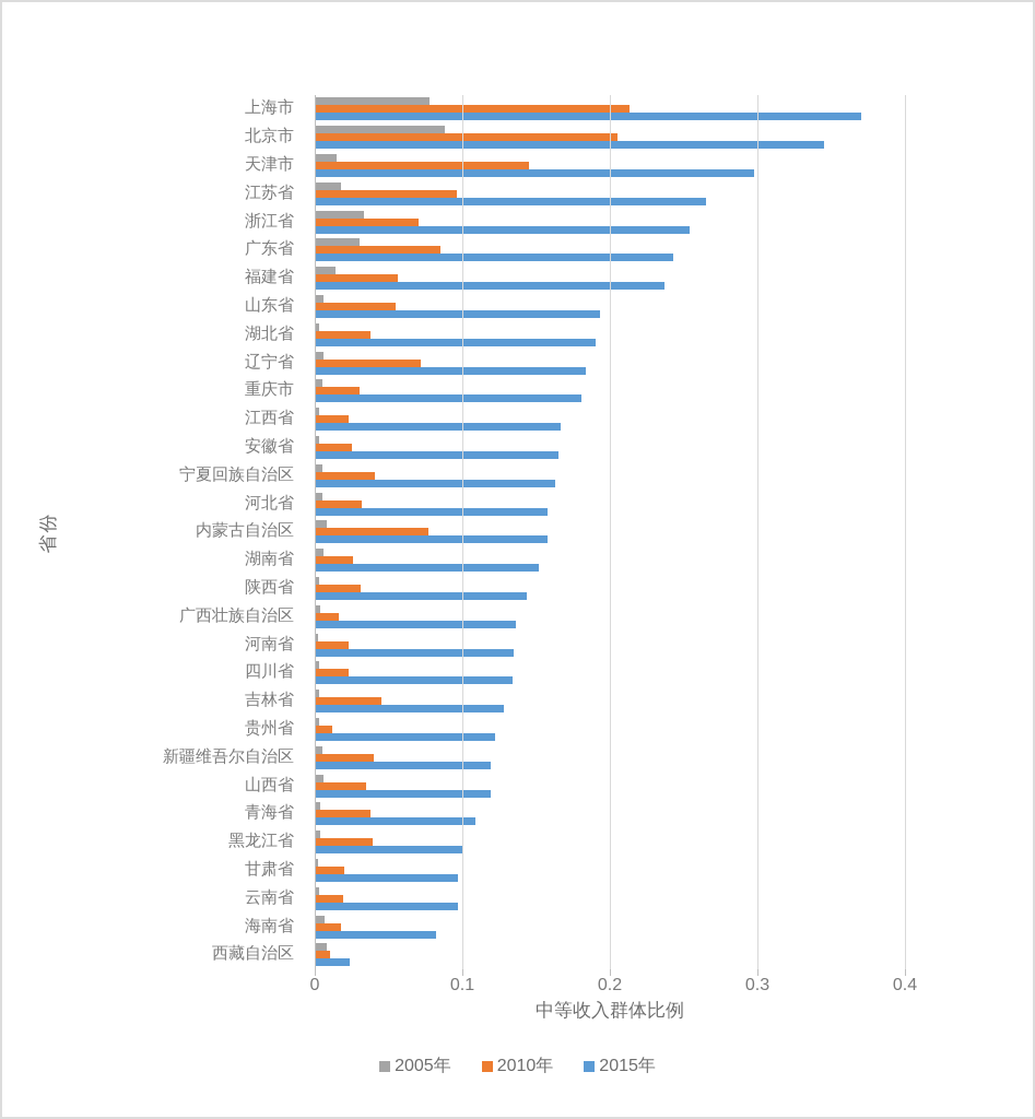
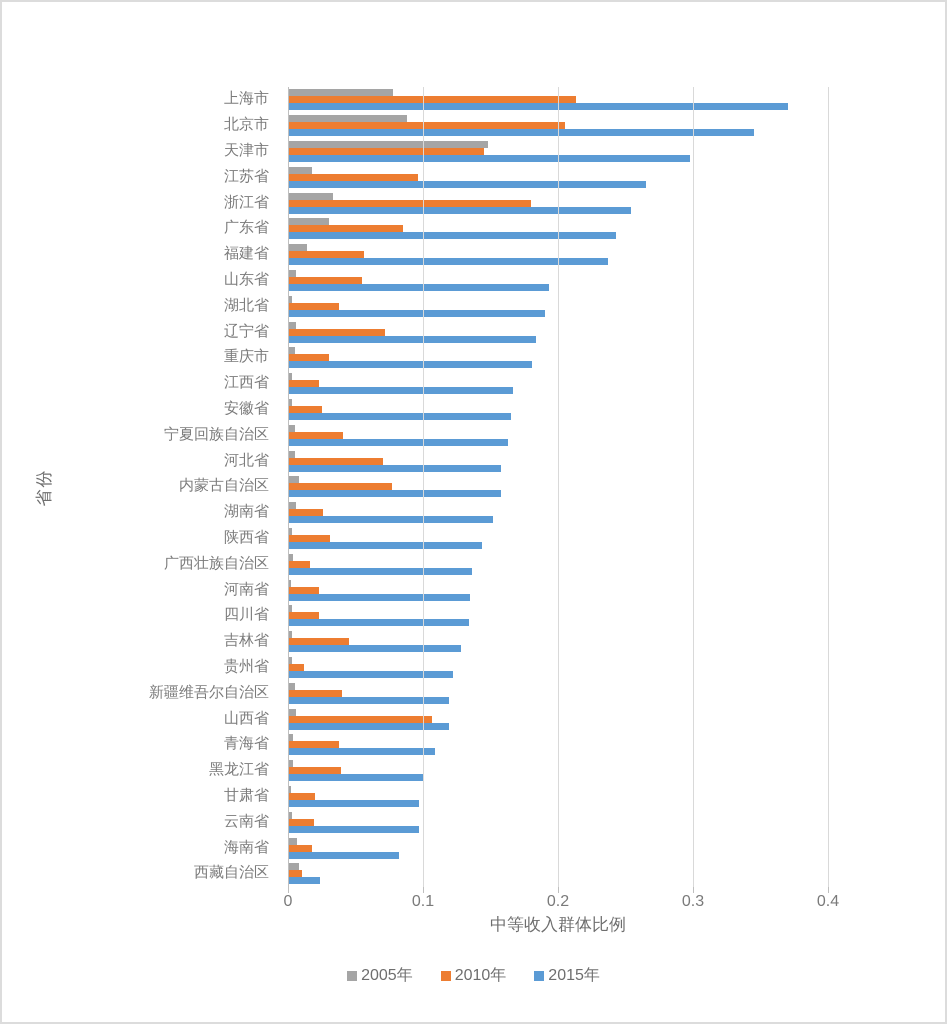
2005年/天津市: 0.015 -> 0.148
2010年/浙江省: 0.070 -> 0.180
2010年/河北省: 0.032 -> 0.070
2010年/山西省: 0.035 -> 0.107
